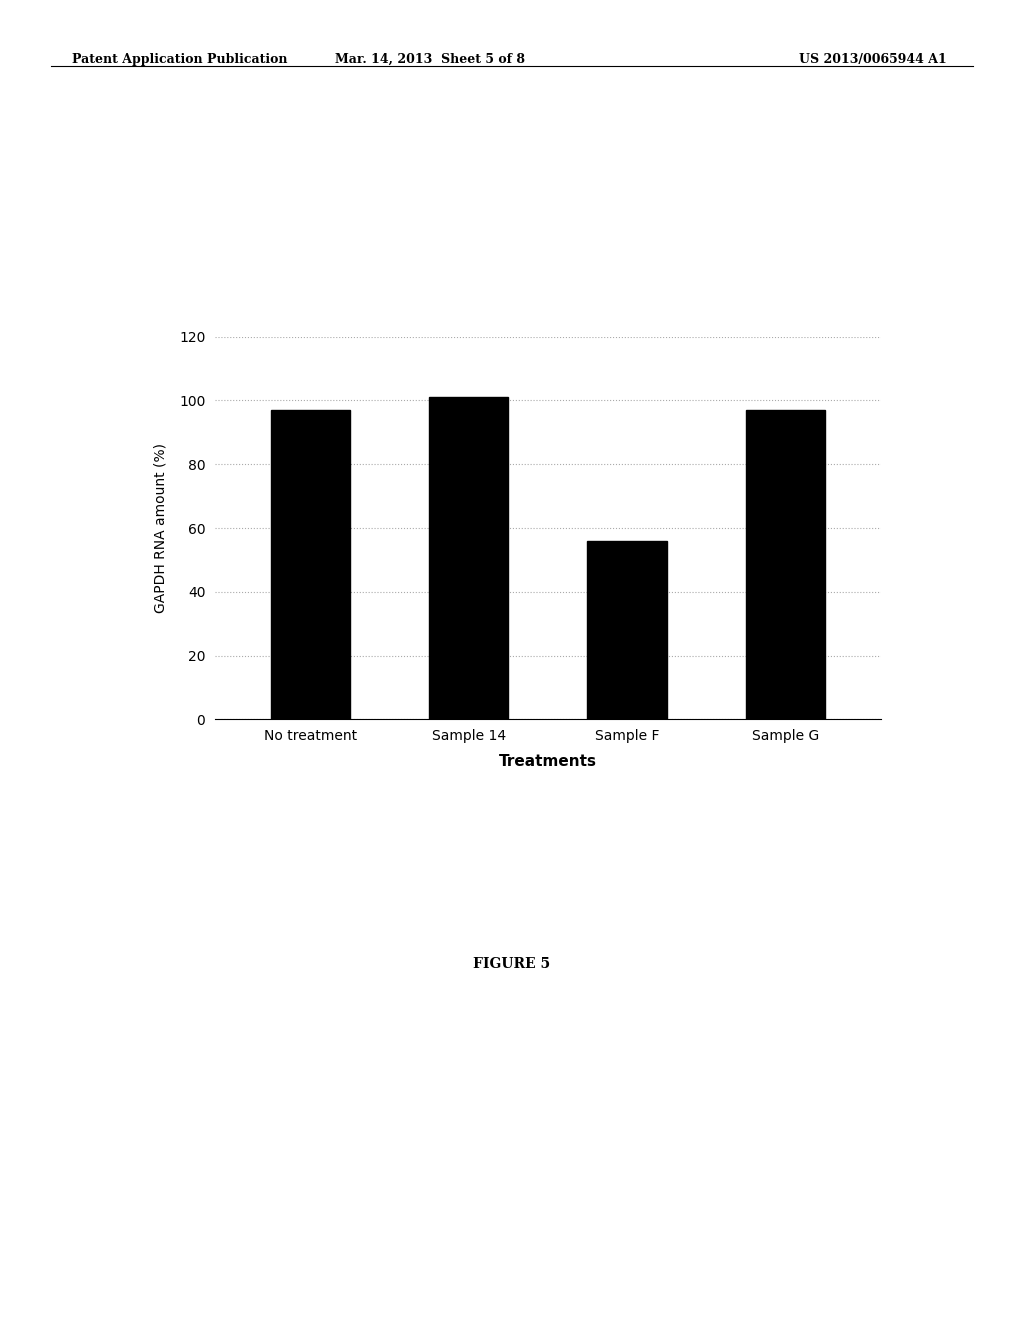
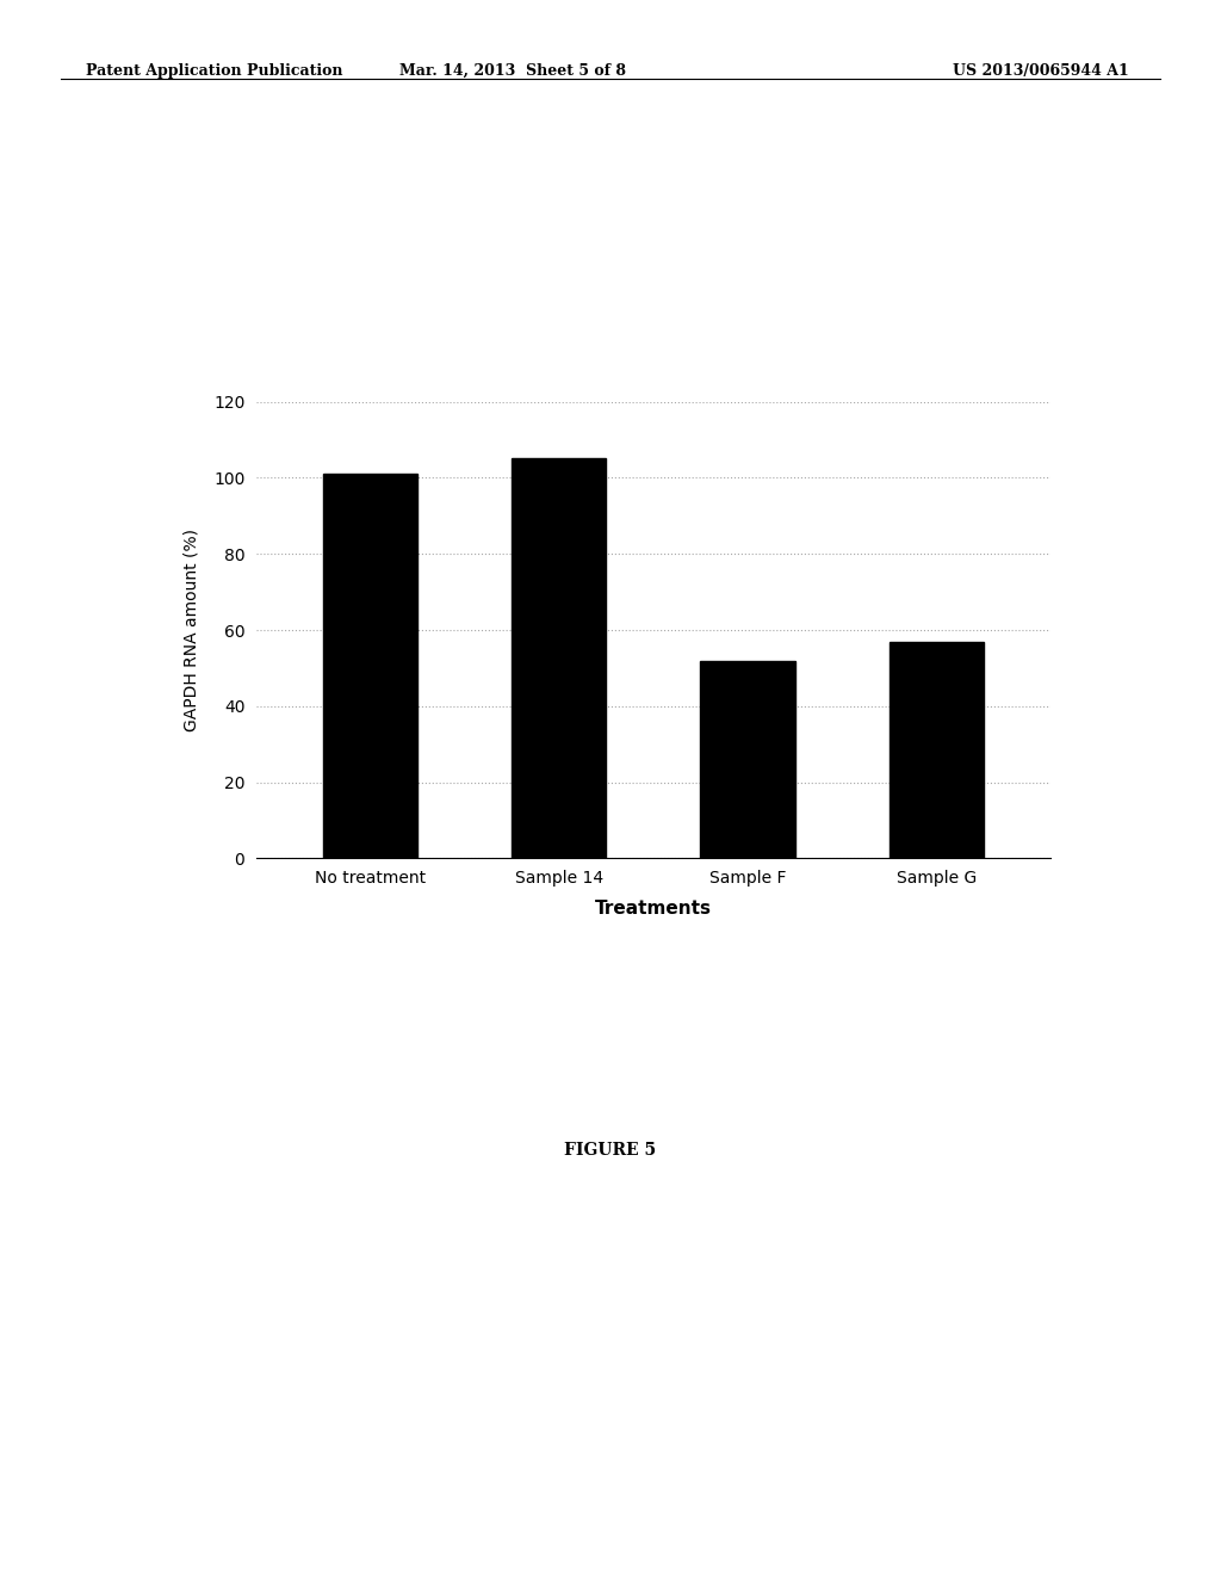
No treatment: 97 -> 101
Sample 14: 101 -> 105
Sample F: 56 -> 52
Sample G: 97 -> 57
